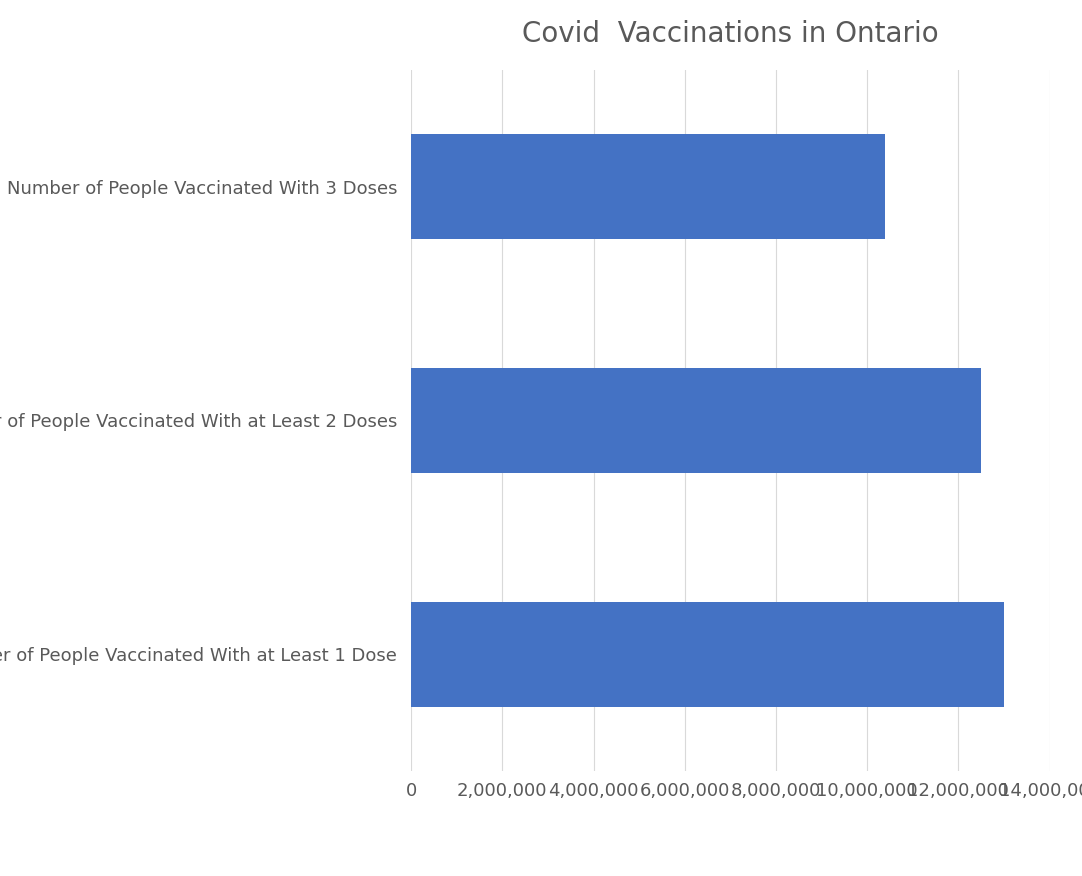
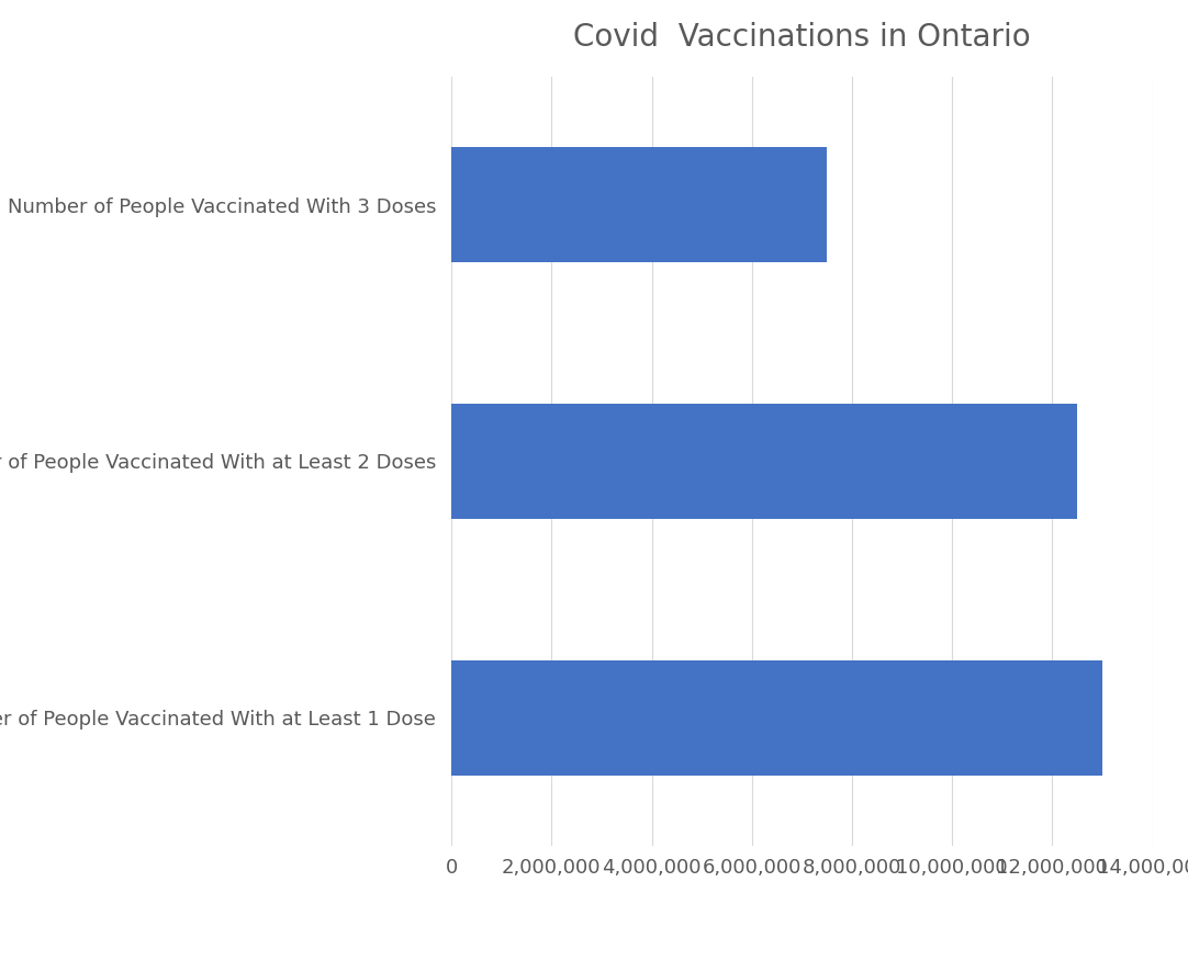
Number of People Vaccinated With 3 Doses: 10,400,000 -> 7,500,000
